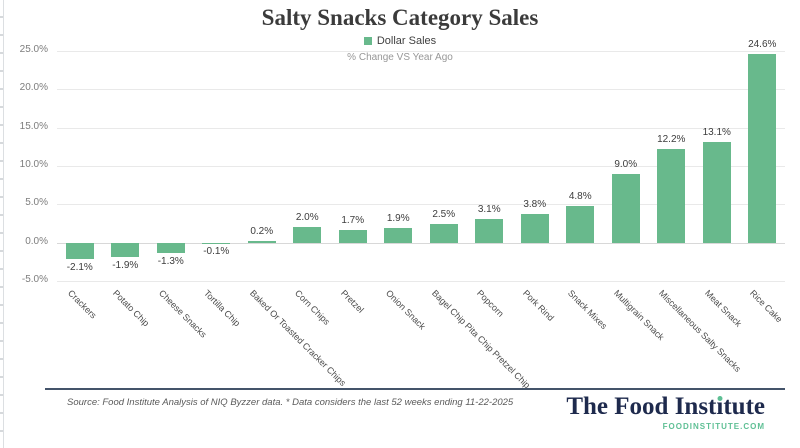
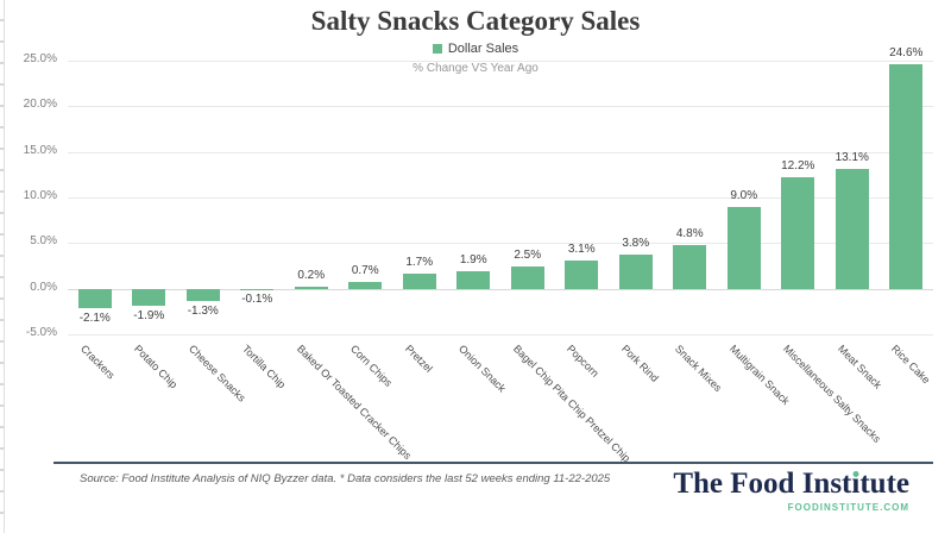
Corn Chips: 2.0% -> 0.7%
